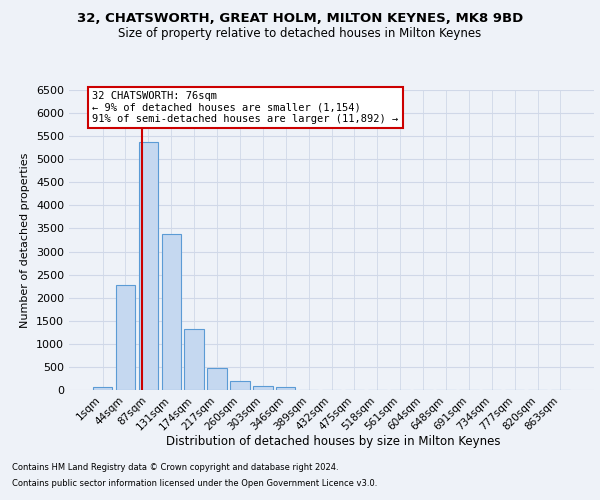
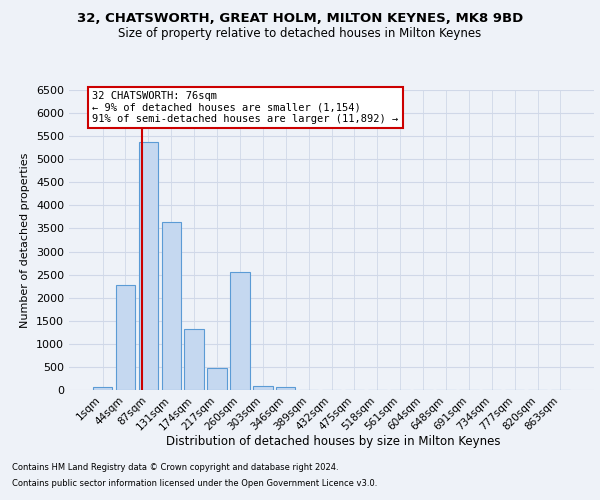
131sqm: 3380 -> 3650
260sqm: 200 -> 2550
